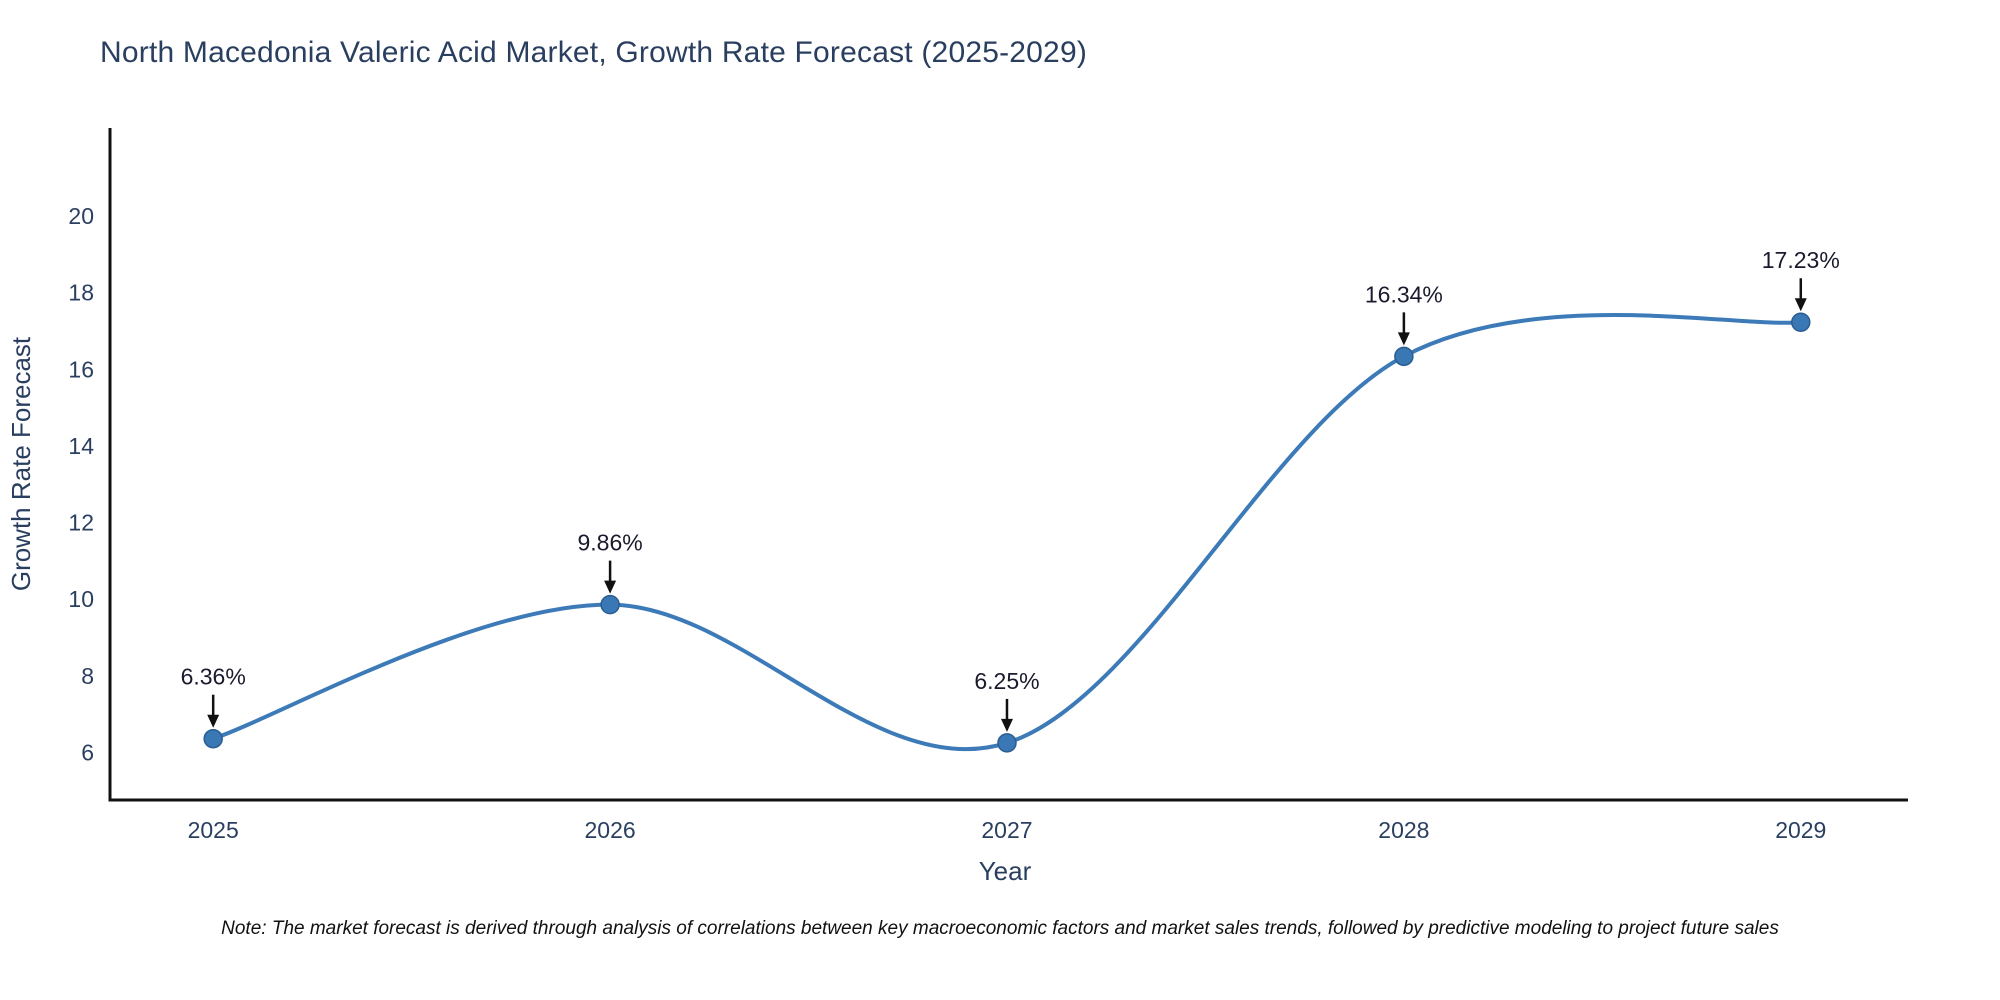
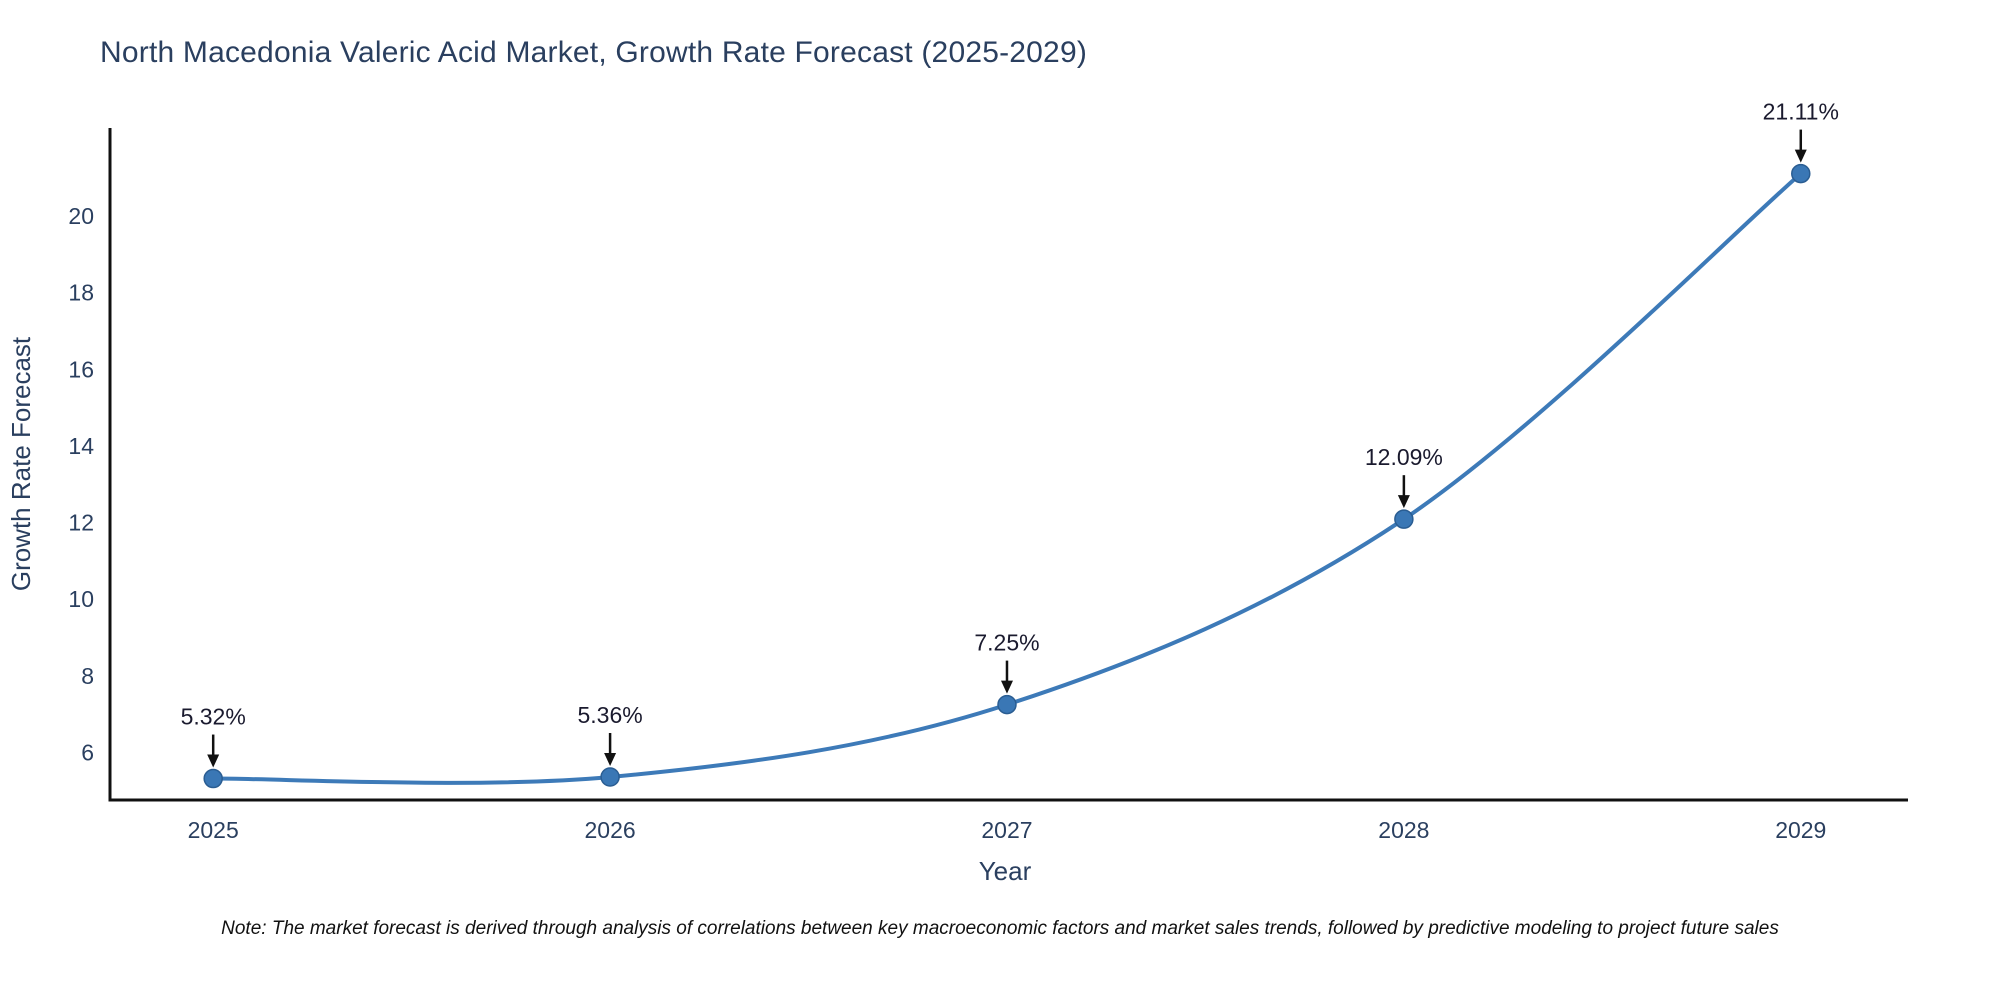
2025: 6.36% -> 5.32%
2026: 9.86% -> 5.36%
2027: 6.25% -> 7.25%
2028: 16.34% -> 12.09%
2029: 17.23% -> 21.11%
